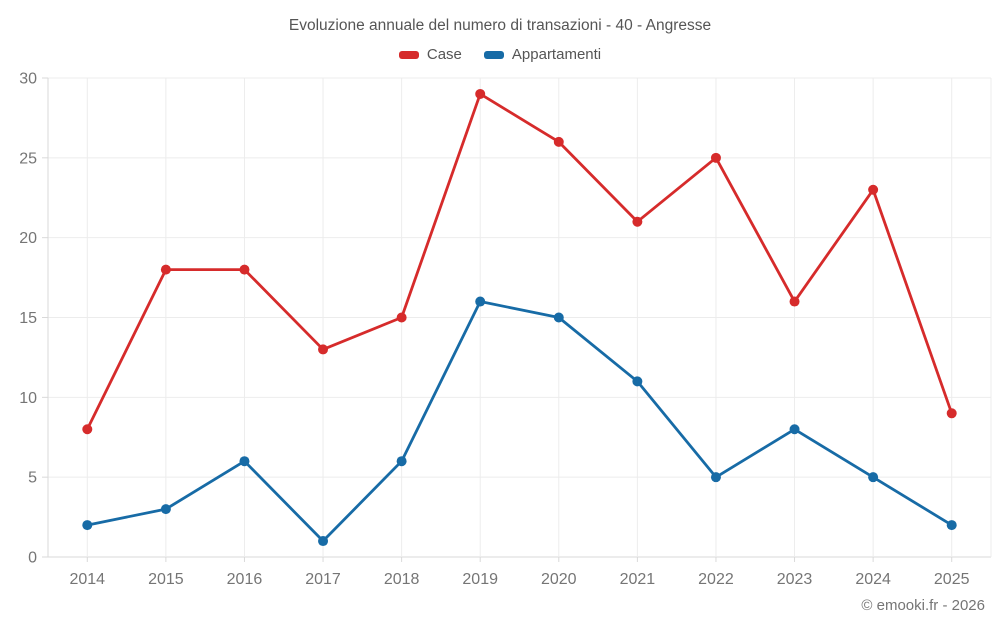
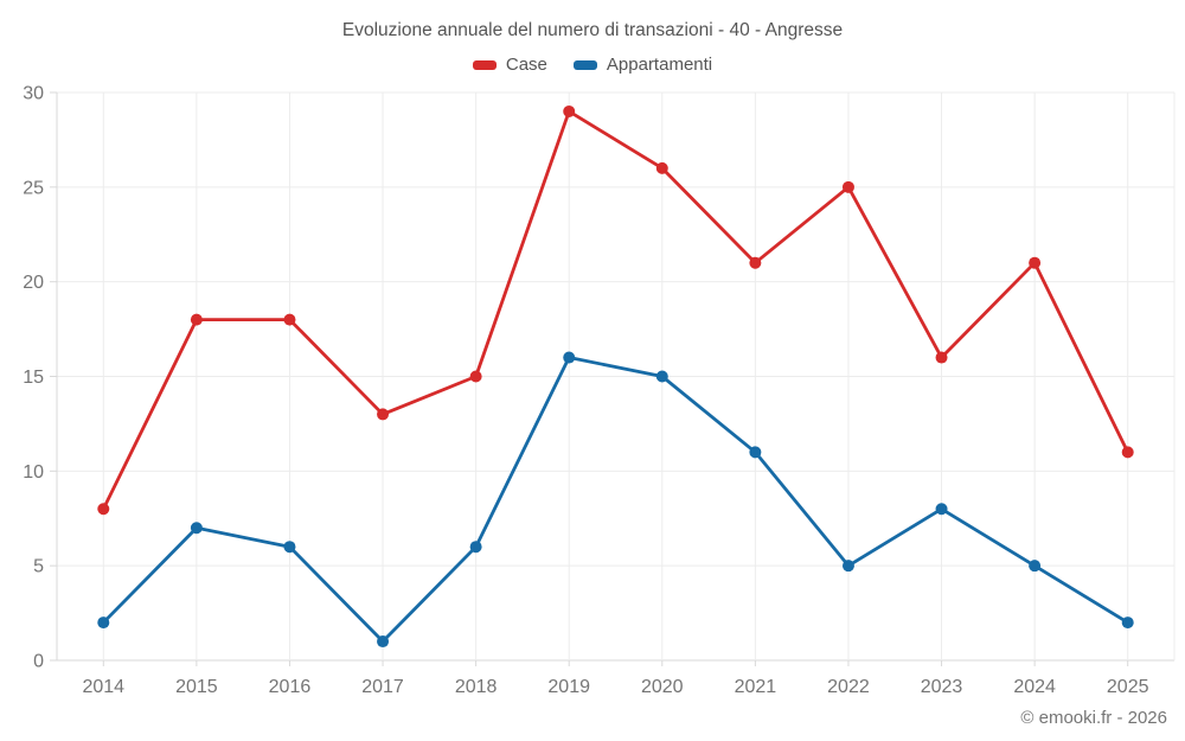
Appartamenti/2015: 3 -> 7
Case/2024: 23 -> 21
Case/2025: 9 -> 11
